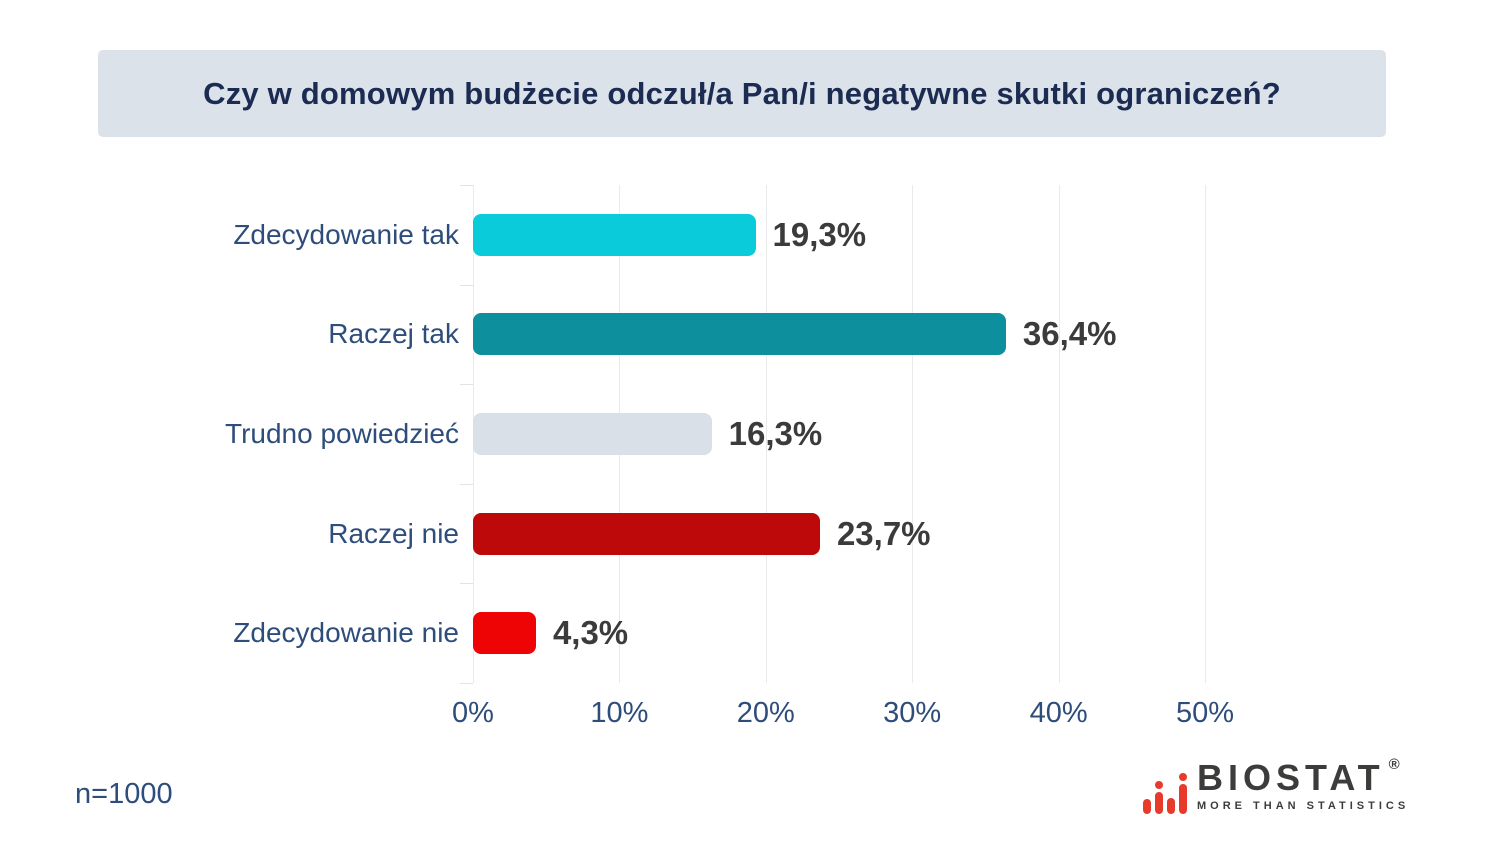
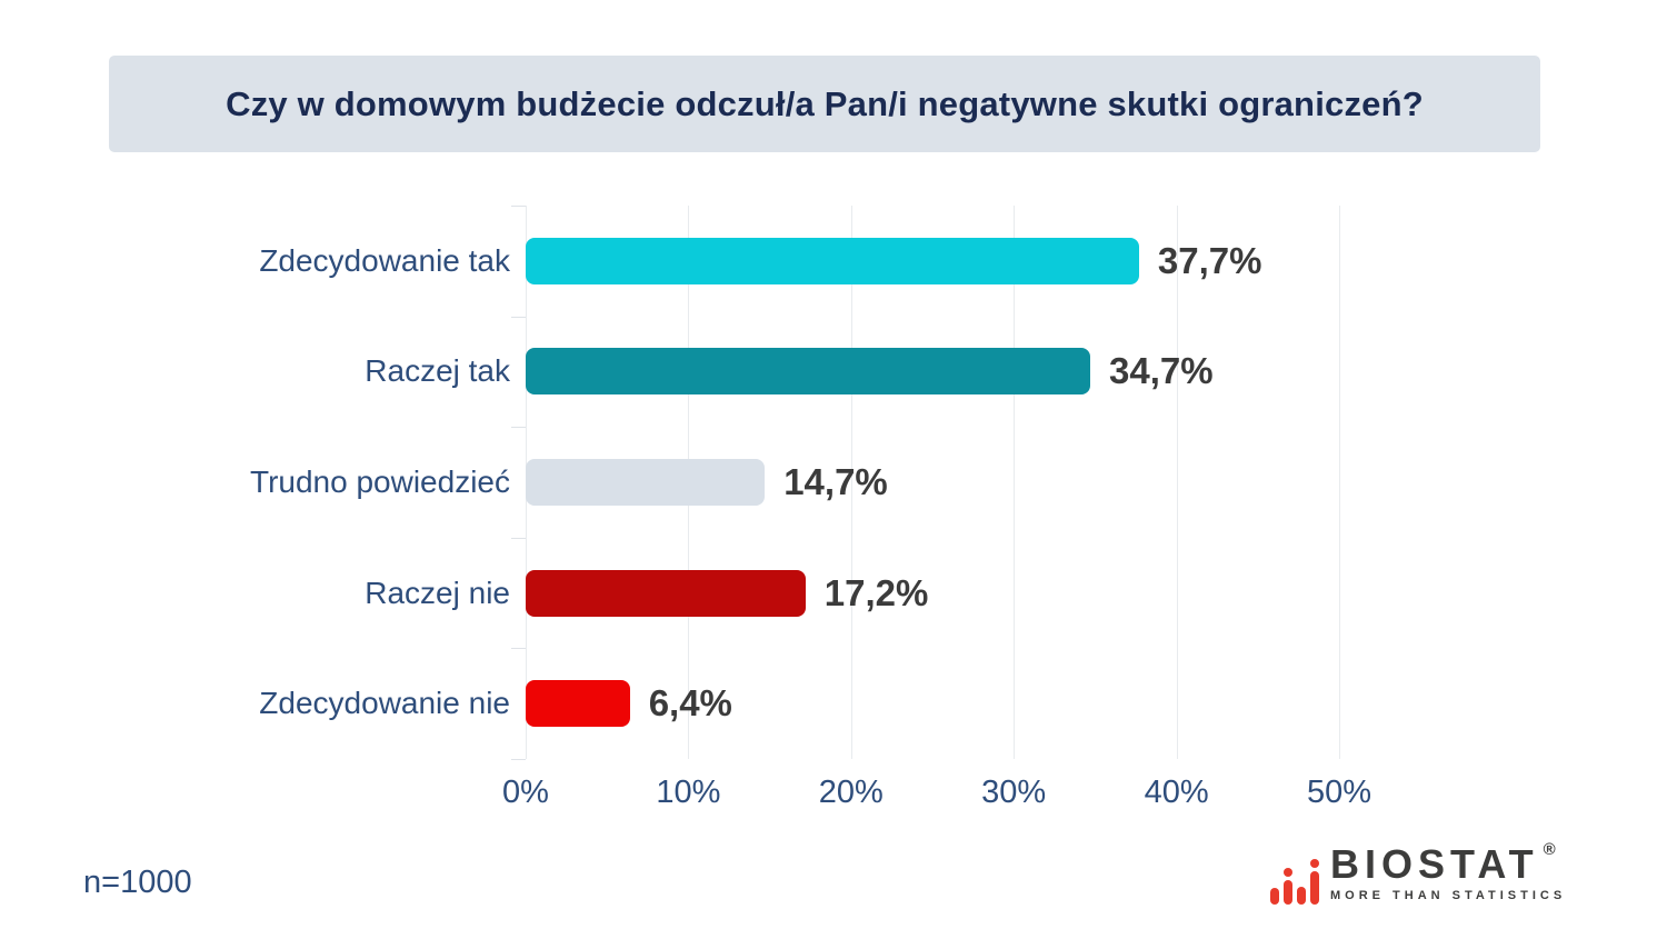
Zdecydowanie tak: 19,3% -> 37,7%
Raczej tak: 36,4% -> 34,7%
Trudno powiedzieć: 16,3% -> 14,7%
Raczej nie: 23,7% -> 17,2%
Zdecydowanie nie: 4,3% -> 6,4%
